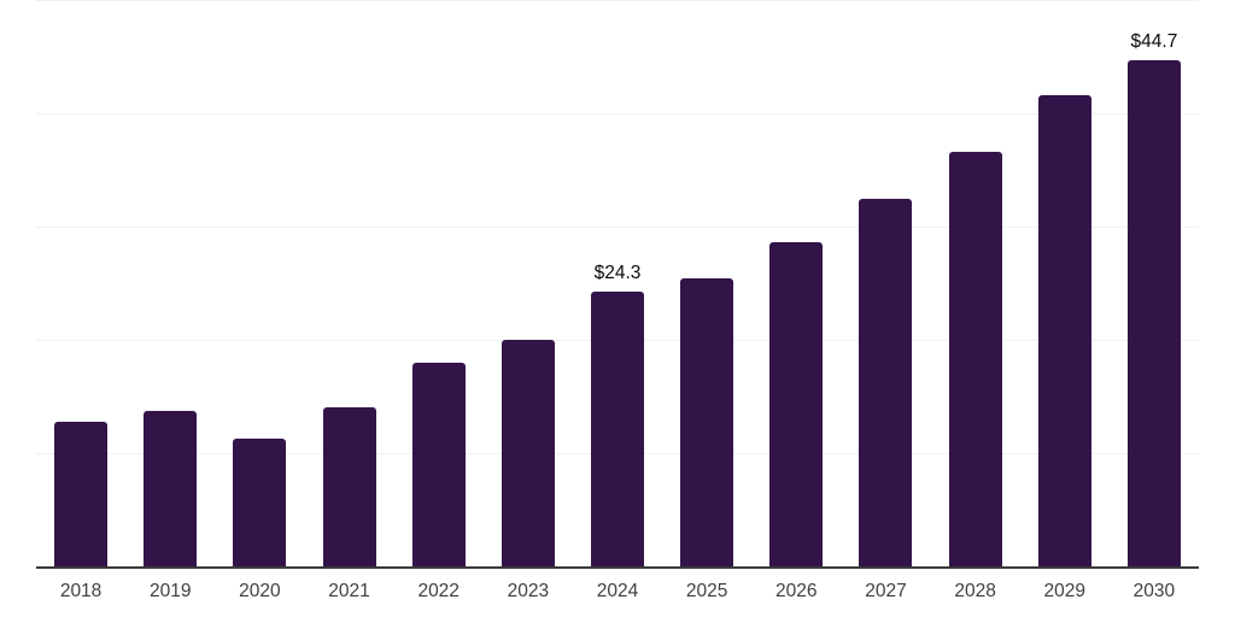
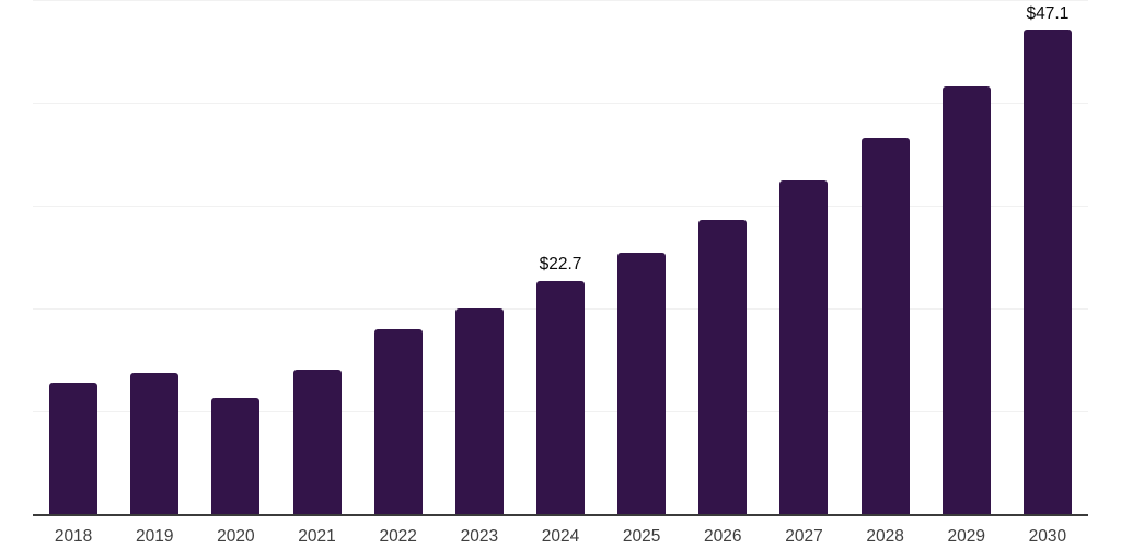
2024: $24.3 -> $22.7
2030: $44.7 -> $47.1
